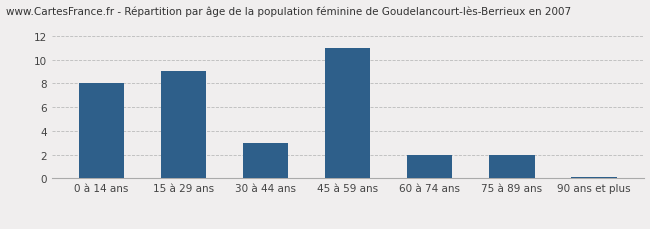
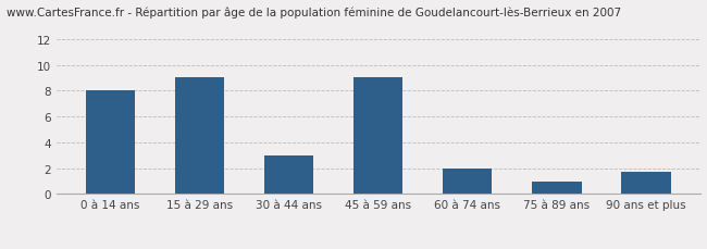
45 à 59 ans: 11.0 -> 9.0
75 à 89 ans: 2.0 -> 1.0
90 ans et plus: 0.1 -> 1.7
